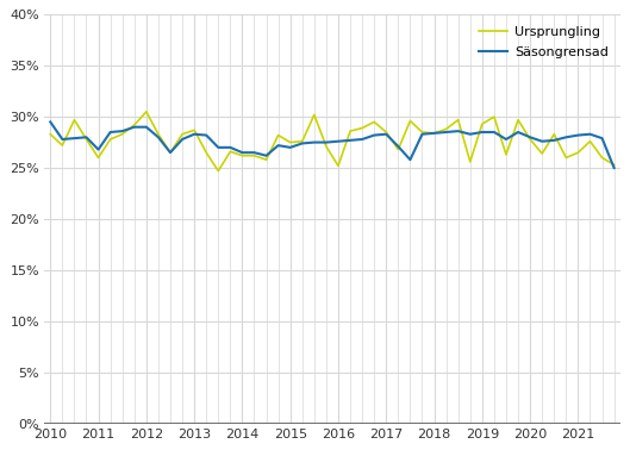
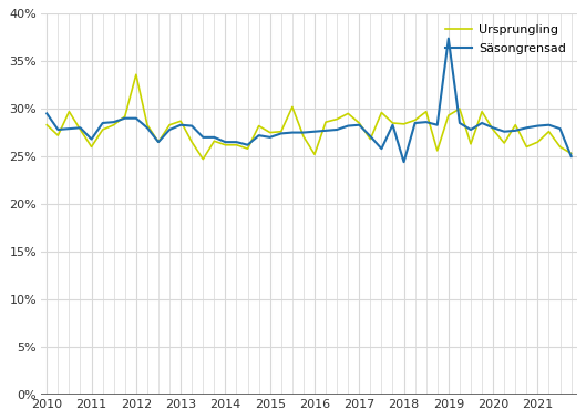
Ursprungling/2012: 30.5% -> 33.6%
Säsongrensad/2018: 28.4% -> 24.4%
Säsongrensad/2019: 28.5% -> 37.4%
